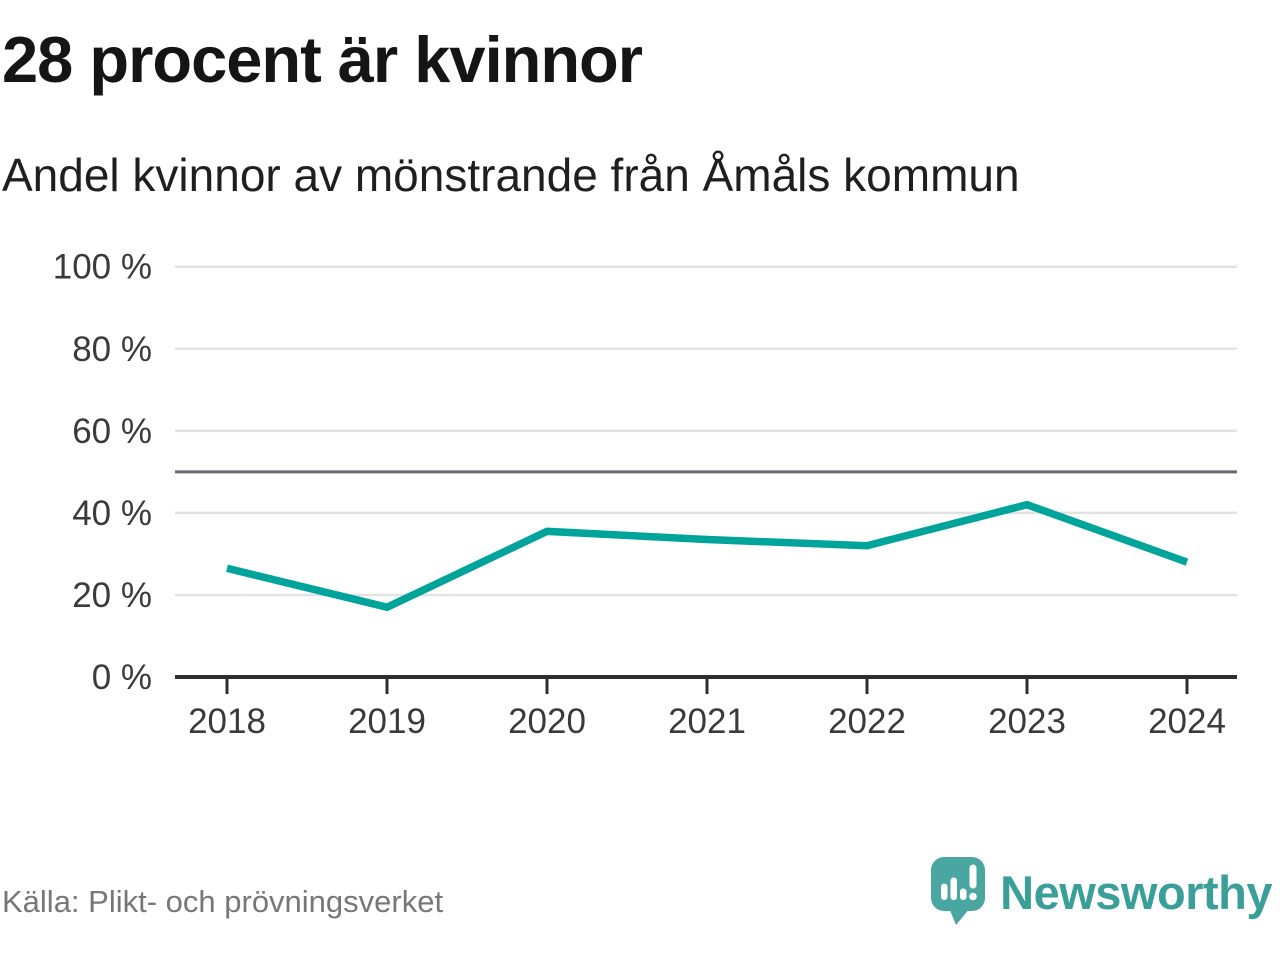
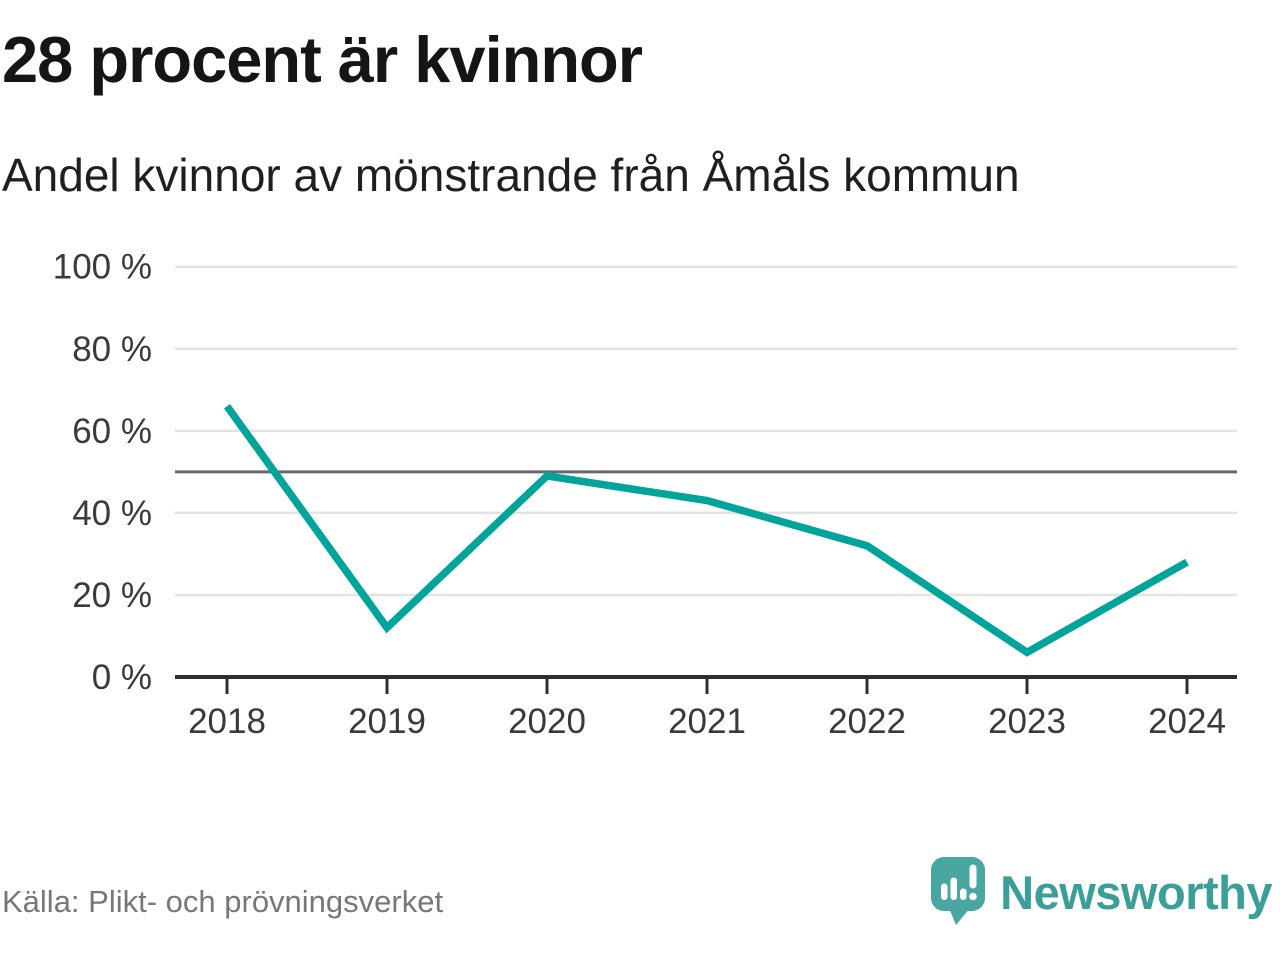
2018: 26% -> 66%
2019: 17% -> 12%
2020: 36% -> 49%
2021: 34% -> 43%
2023: 42% -> 6%
